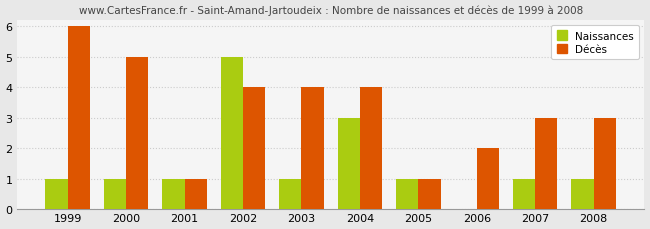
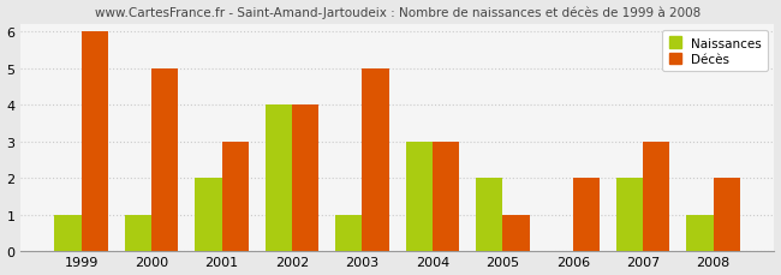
Naissances/2001: 1 -> 2
Décès/2001: 1 -> 3
Naissances/2002: 5 -> 4
Décès/2003: 4 -> 5
Décès/2004: 4 -> 3
Naissances/2005: 1 -> 2
Naissances/2007: 1 -> 2
Décès/2008: 3 -> 2
